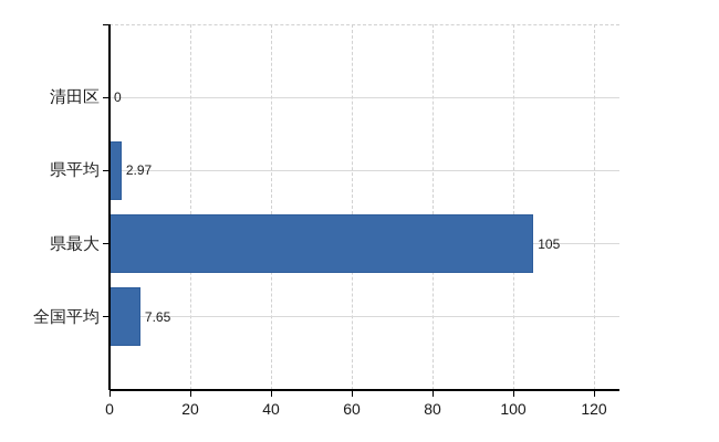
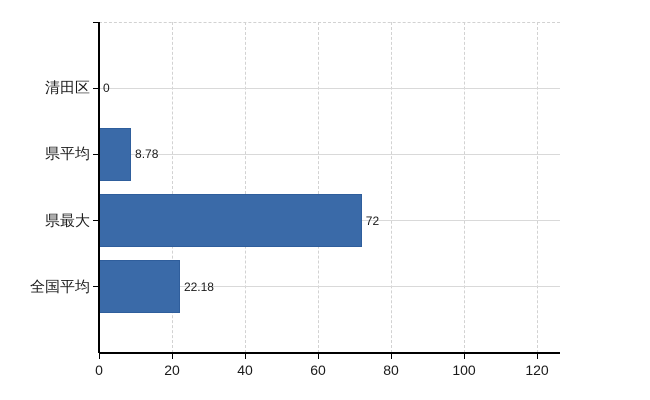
県平均: 2.97 -> 8.78
県最大: 105 -> 72
全国平均: 7.65 -> 22.18
